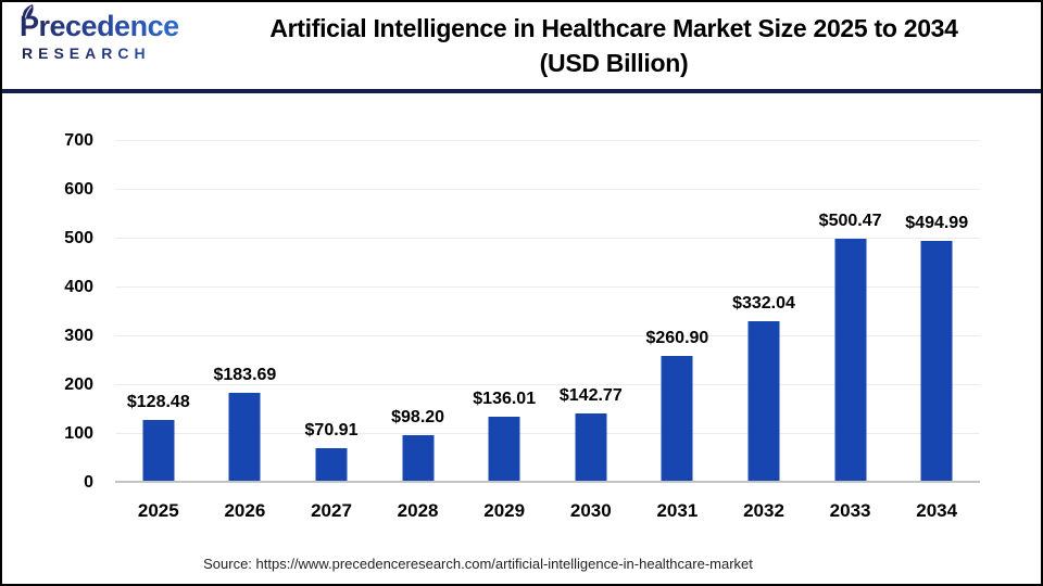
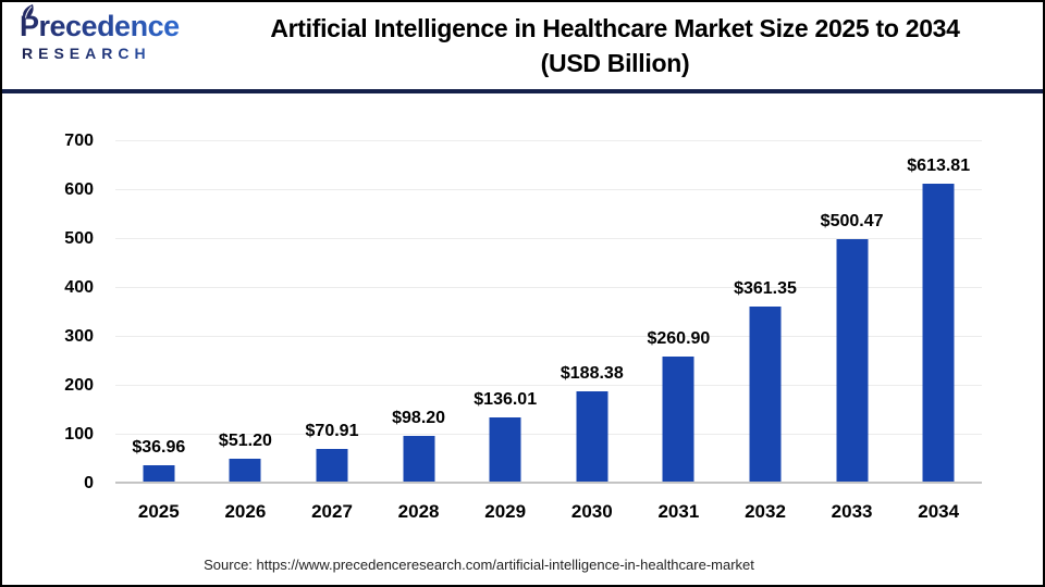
2025: $128.48 -> $36.96
2026: $183.69 -> $51.20
2030: $142.77 -> $188.38
2032: $332.04 -> $361.35
2034: $494.99 -> $613.81
